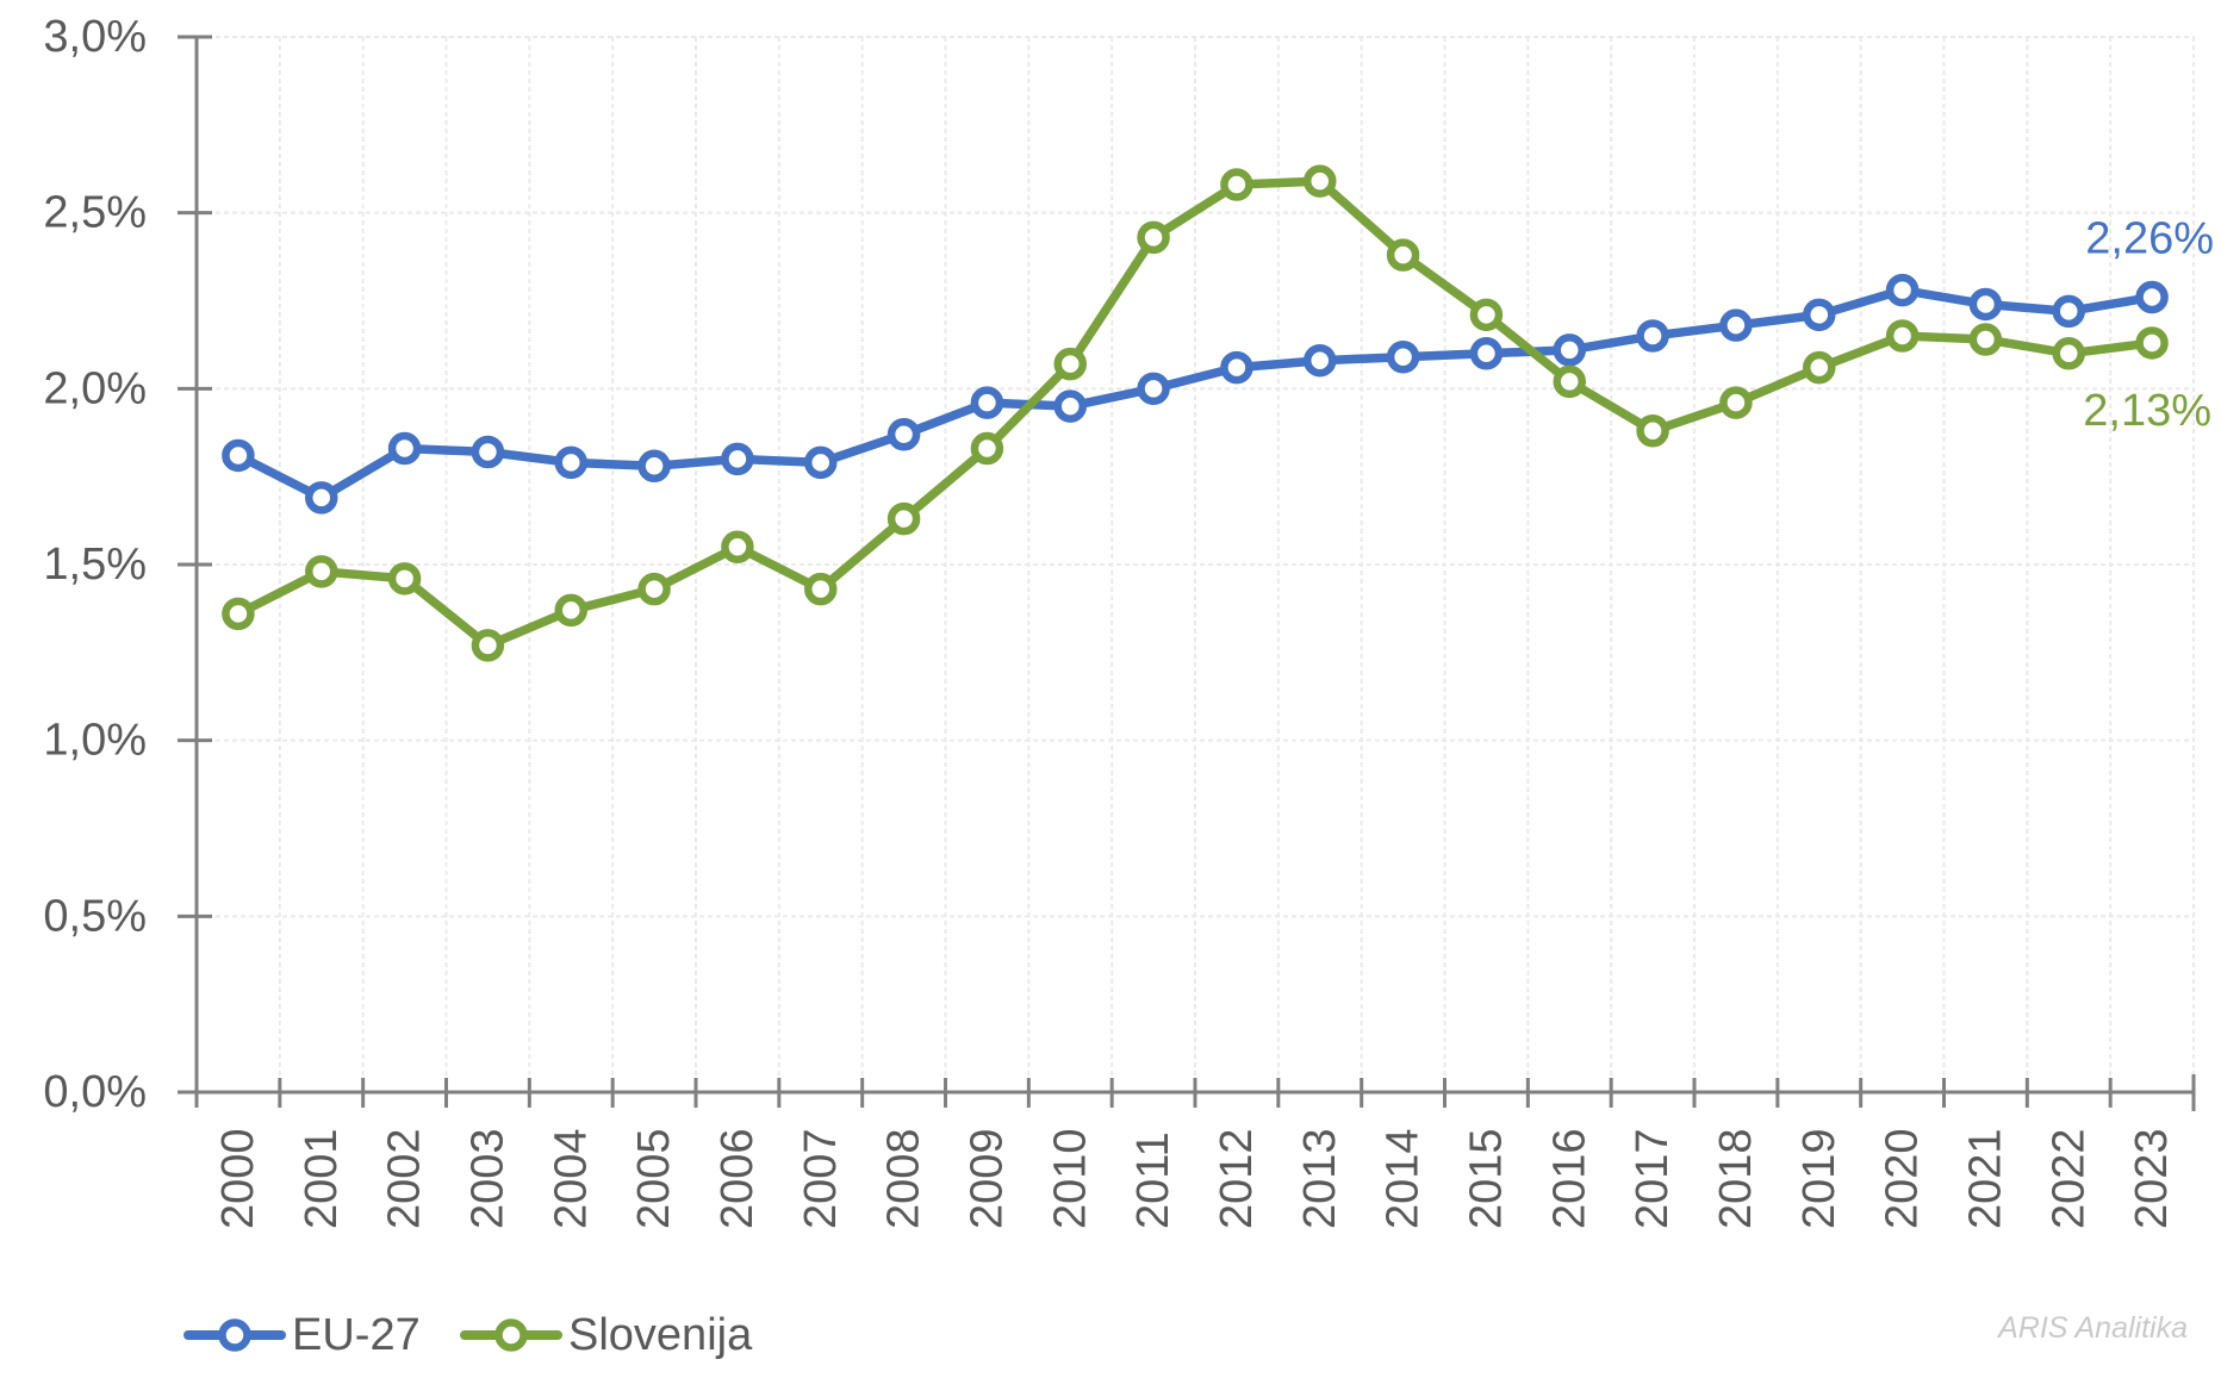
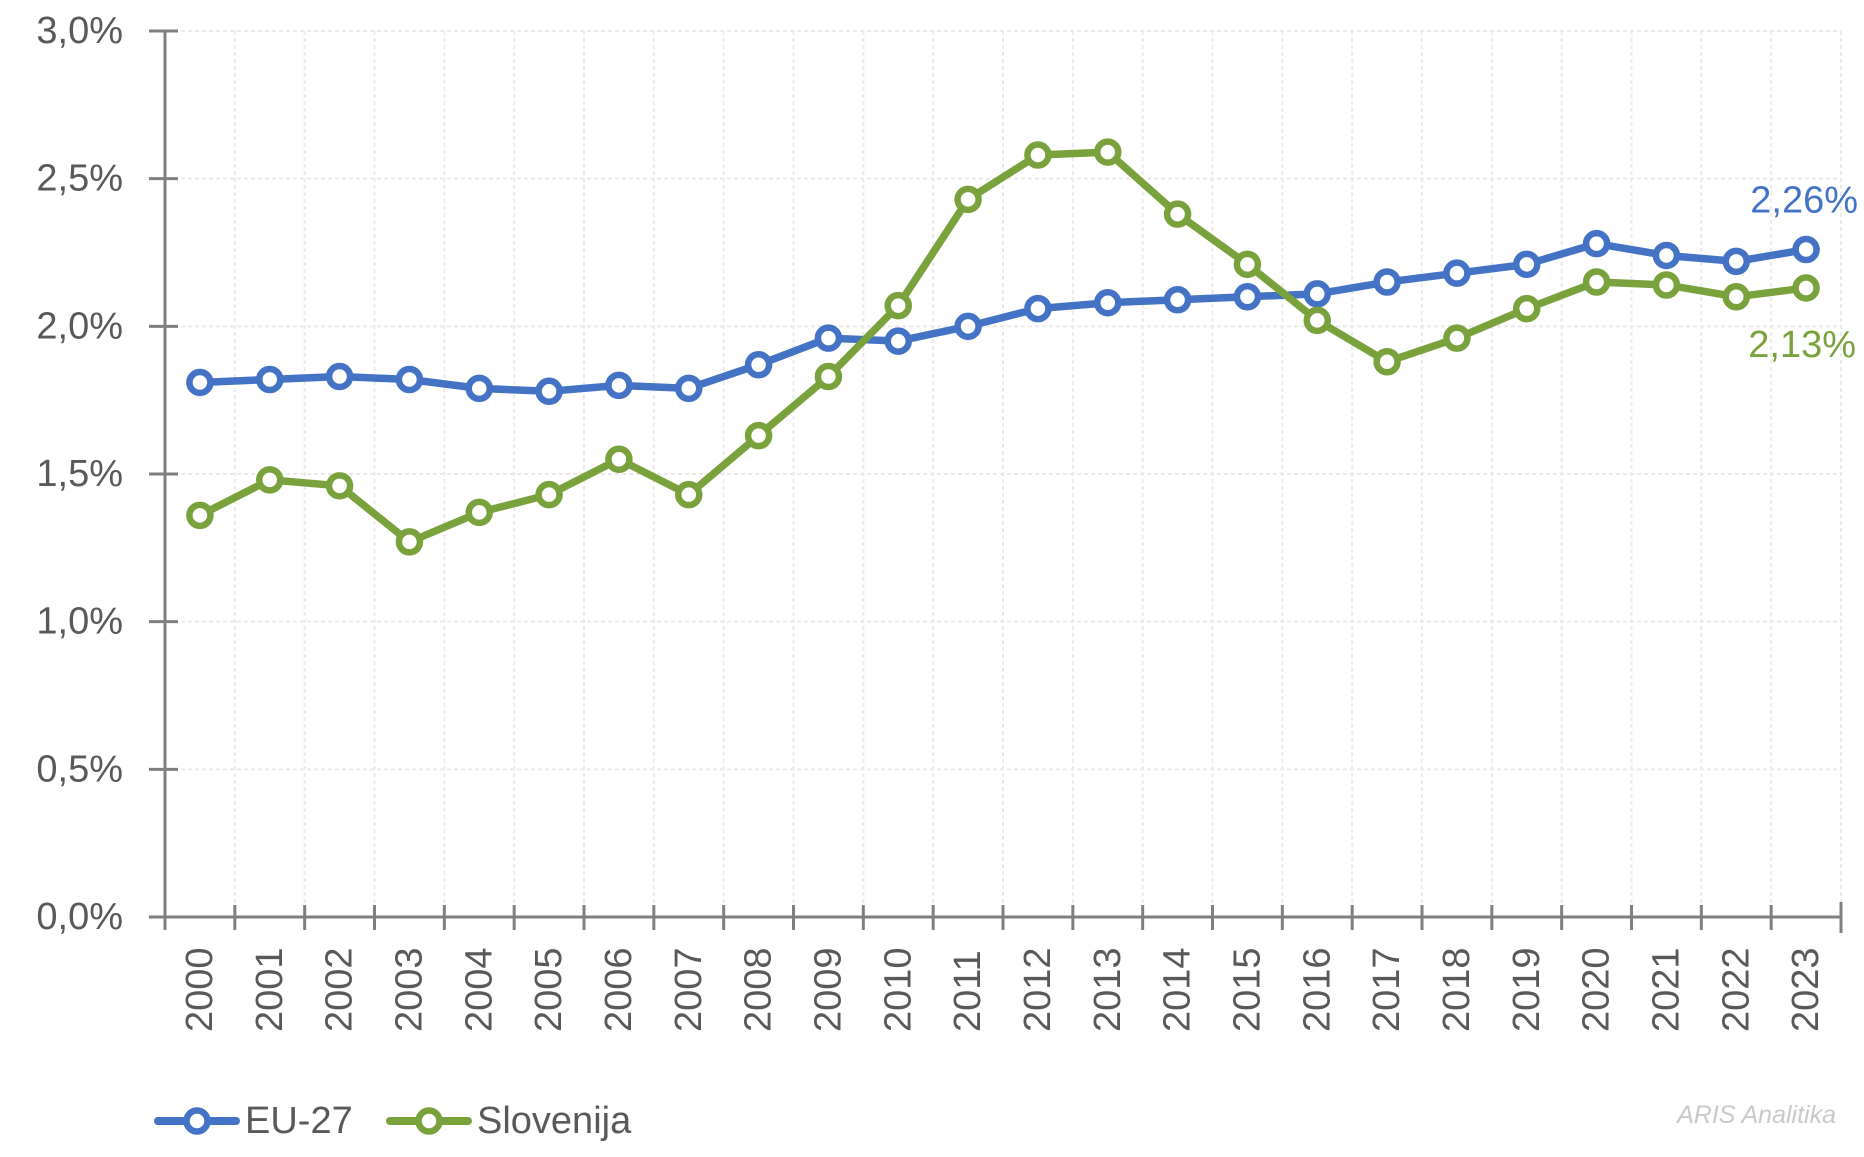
EU-27/2001: 1,69% -> 1,82%
